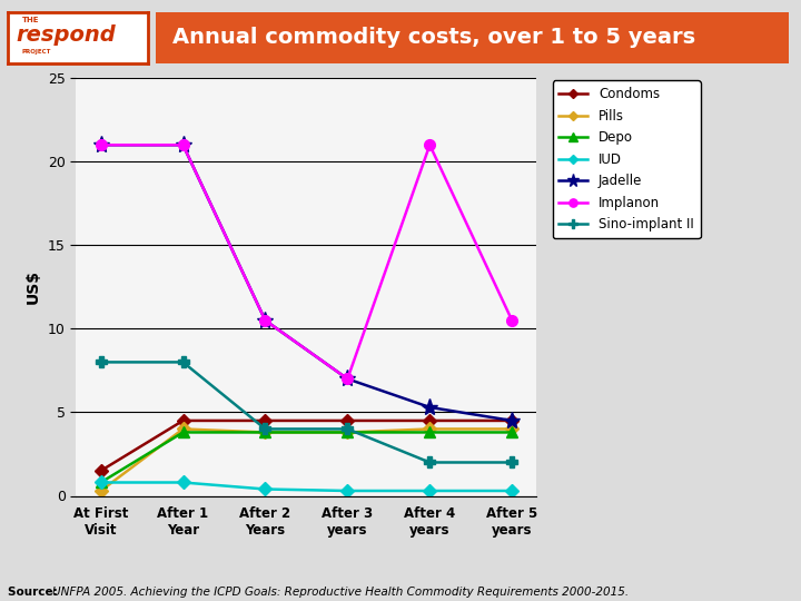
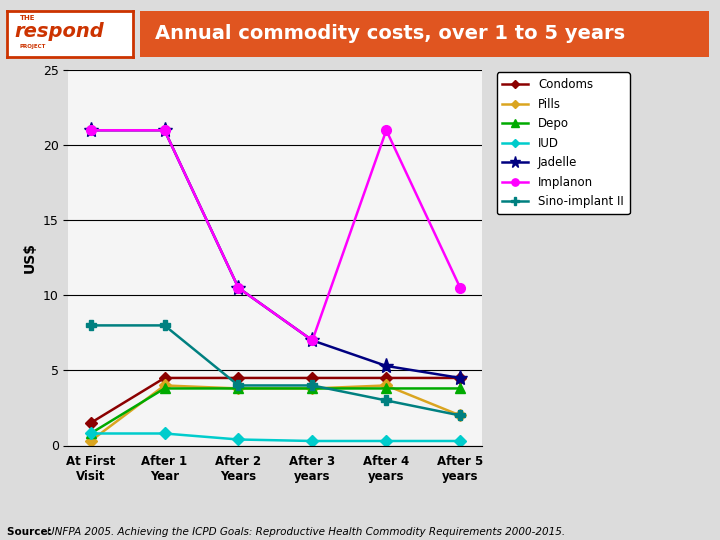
Sino-implant II/After 4 years: 2 -> 3
Pills/After 5 years: 4.0 -> 2.0
